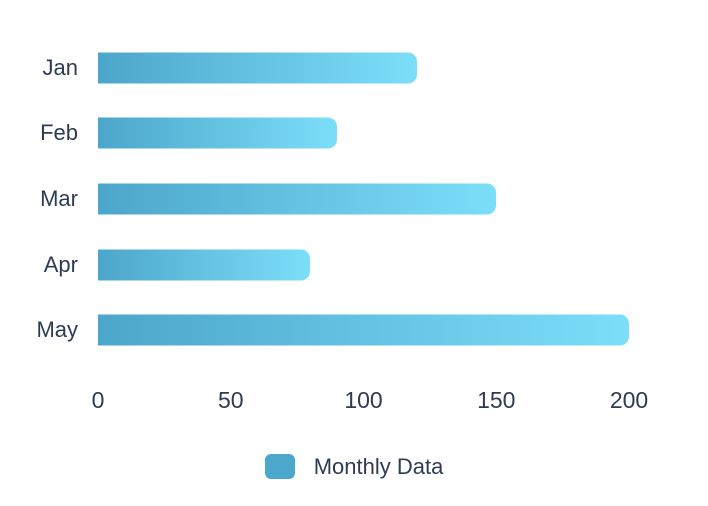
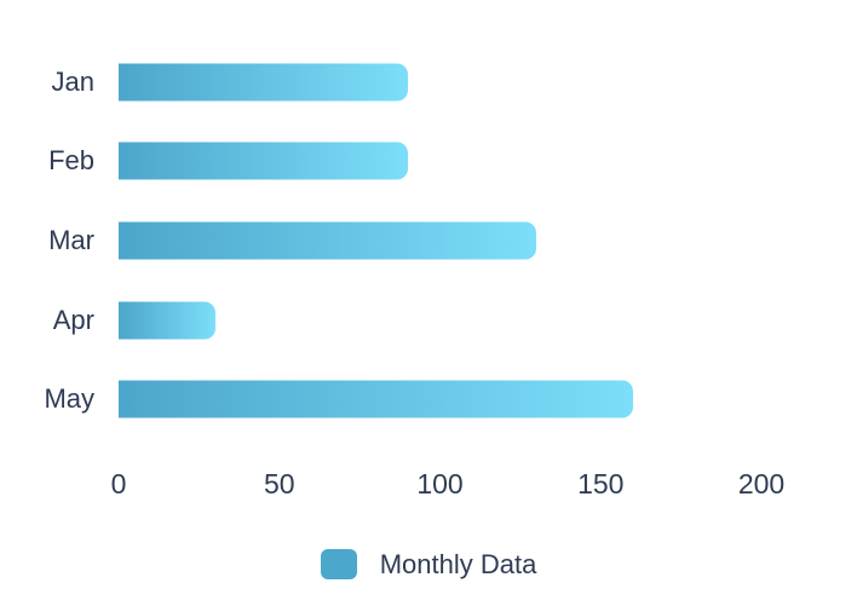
Jan: 120 -> 90
Mar: 150 -> 130
Apr: 80 -> 30
May: 200 -> 160
